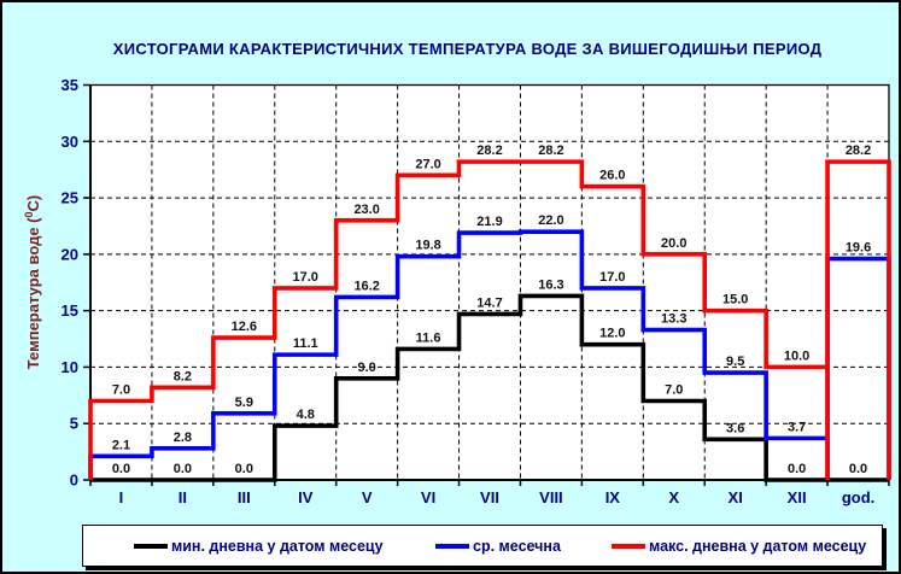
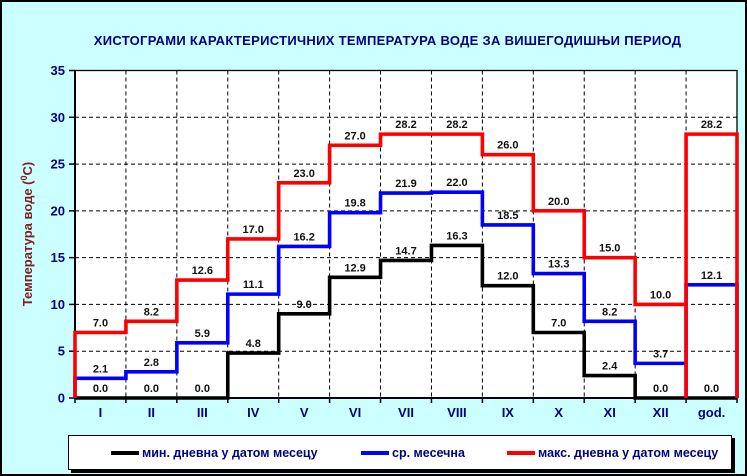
мин. дневна у датом месецу/VI: 11.6 -> 12.9
ср. месечна/IX: 17.0 -> 18.5
мин. дневна у датом месецу/XI: 3.6 -> 2.4
ср. месечна/XI: 9.5 -> 8.2
ср. месечна/god.: 19.6 -> 12.1
